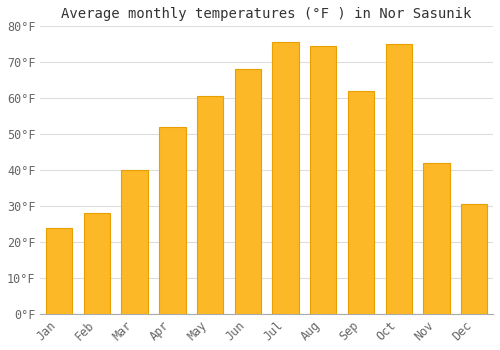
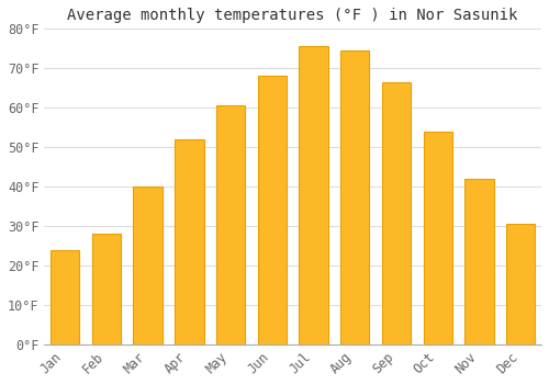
Sep: 62.0°F -> 66.5°F
Oct: 75.0°F -> 54.0°F
